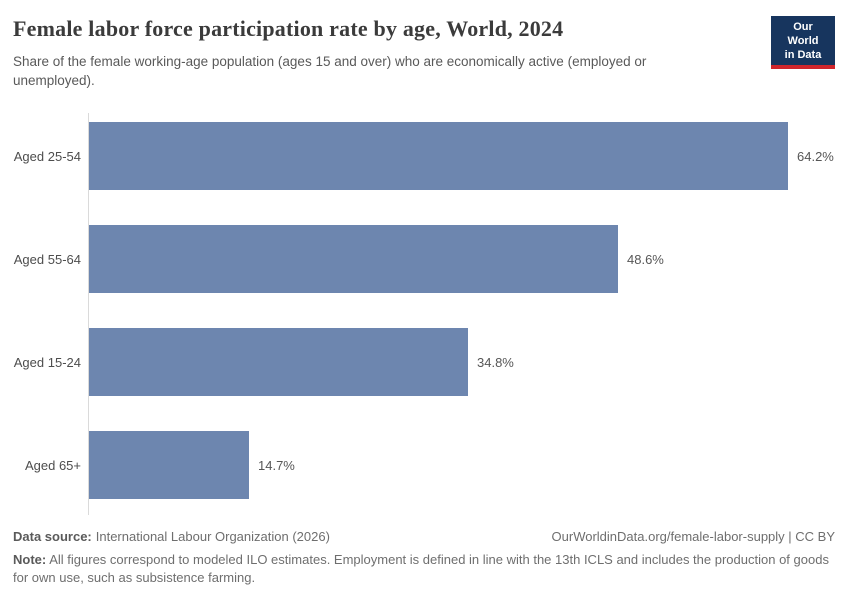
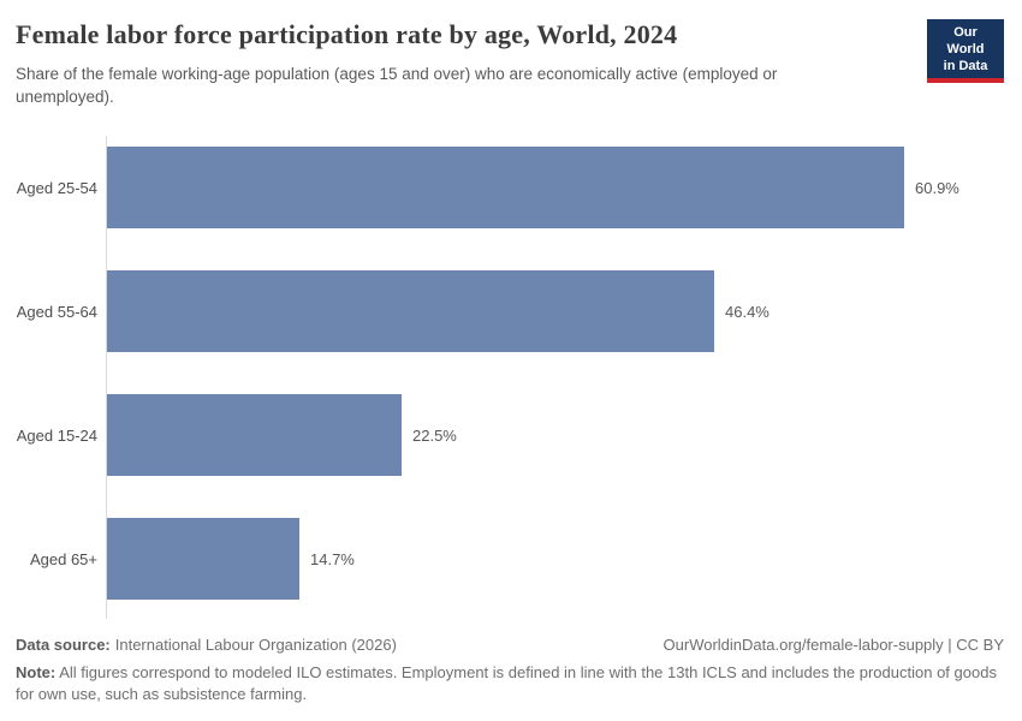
Aged 25-54: 64.2% -> 60.9%
Aged 55-64: 48.6% -> 46.4%
Aged 15-24: 34.8% -> 22.5%
